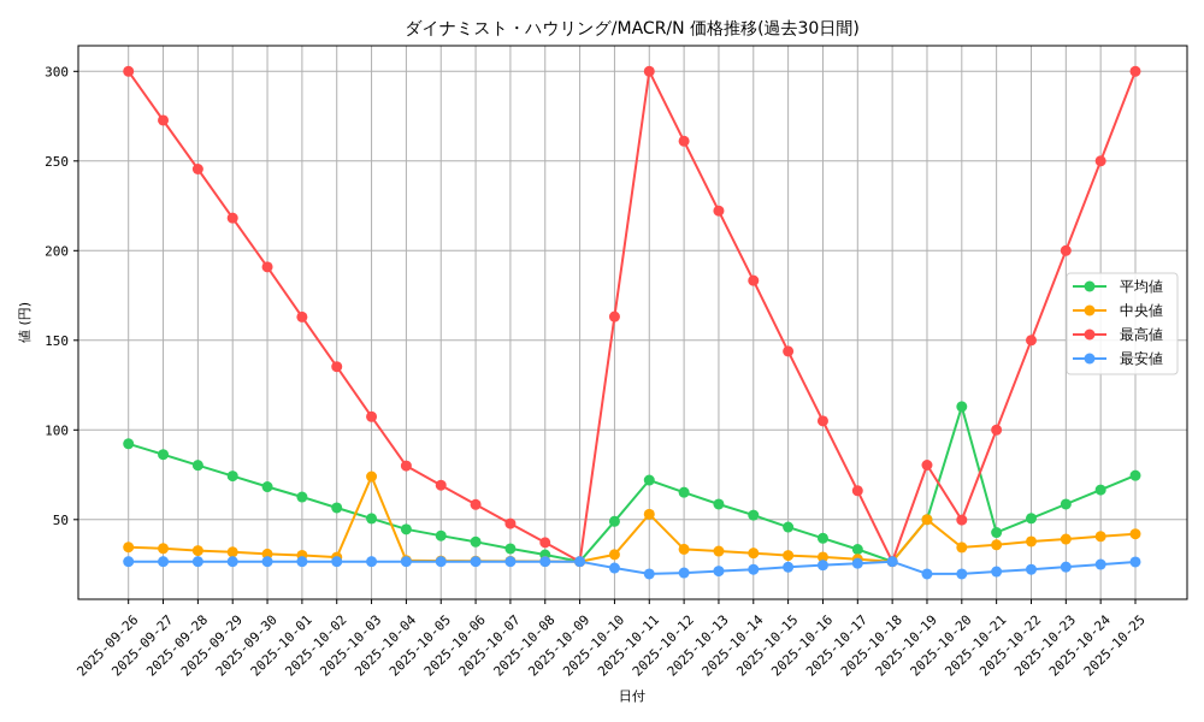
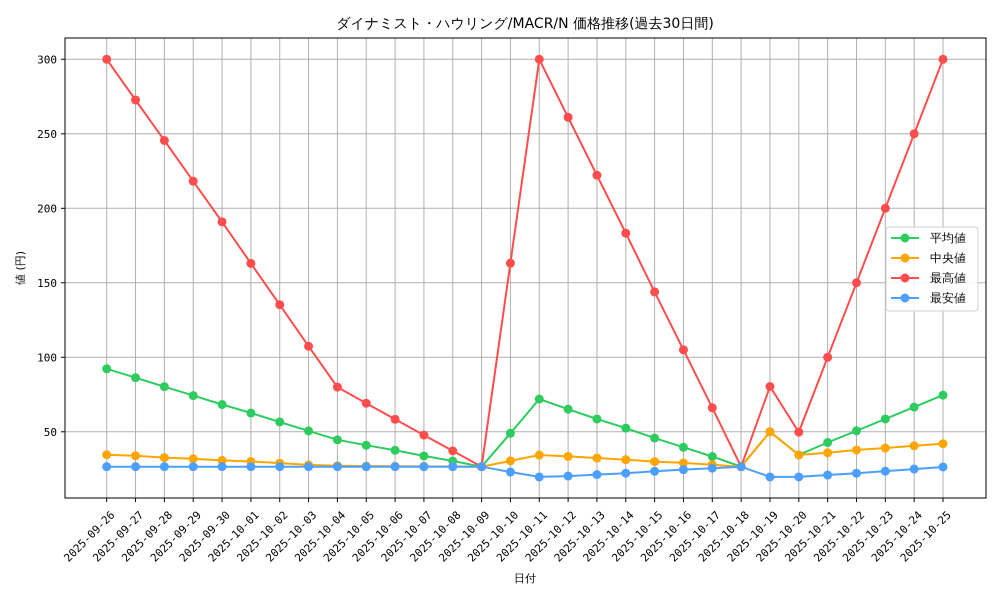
中央値/2025-10-03: 74 -> 28
中央値/2025-10-11: 53 -> 34
平均値/2025-10-20: 113 -> 34
